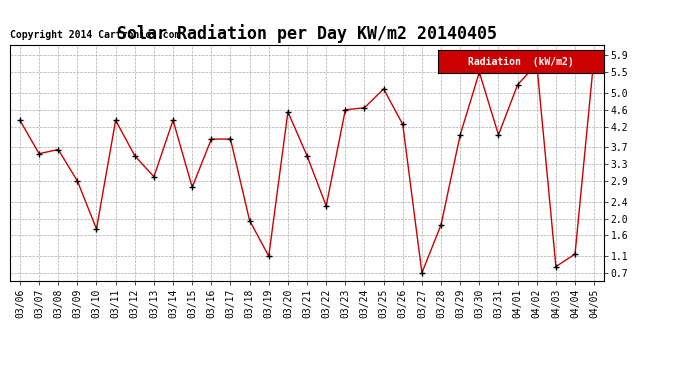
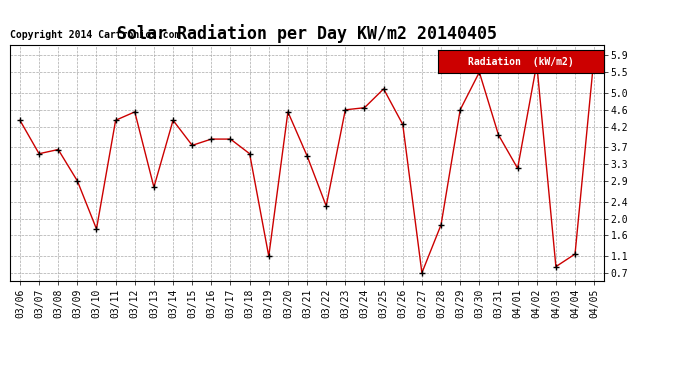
03/12: 3.50 -> 4.55
03/13: 3.00 -> 2.75
03/15: 2.75 -> 3.75
03/18: 1.95 -> 3.55
03/29: 4.00 -> 4.60
04/01: 5.20 -> 3.20
